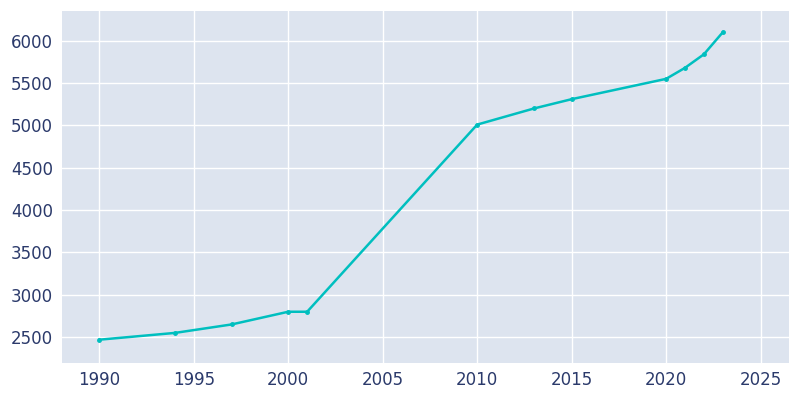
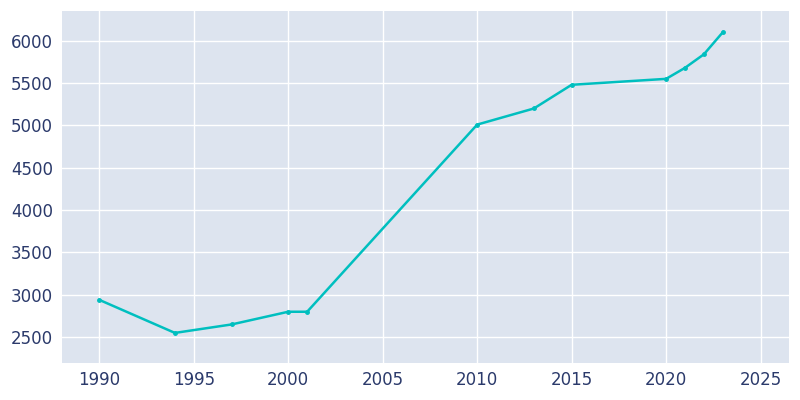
1990: 2470 -> 2940
2015: 5310 -> 5480
